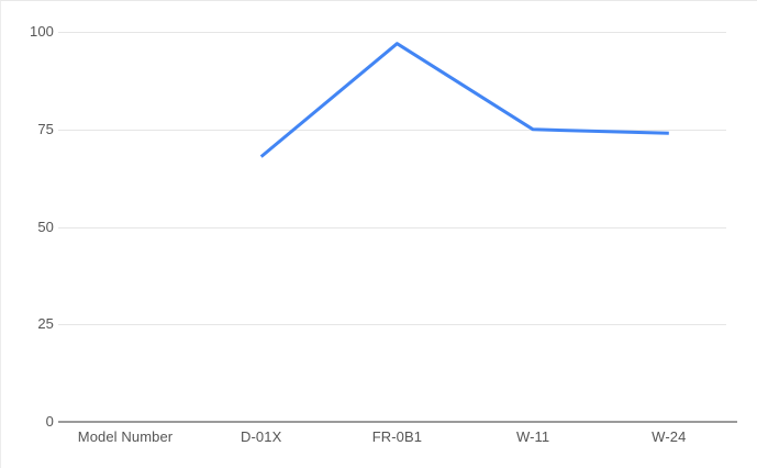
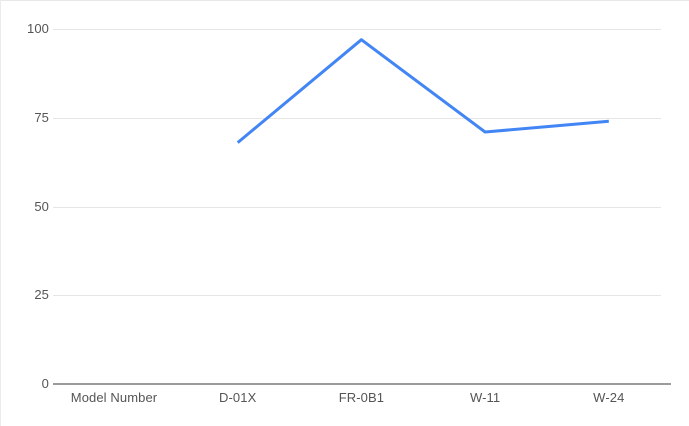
W-11: 75 -> 71
